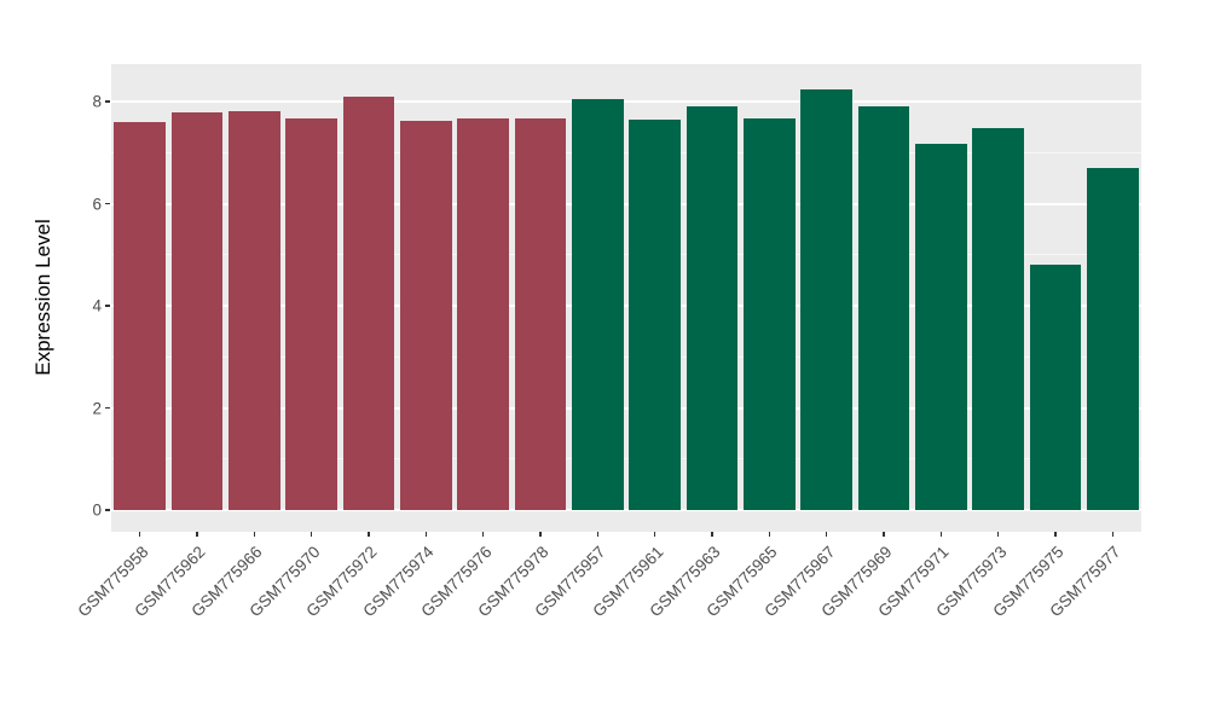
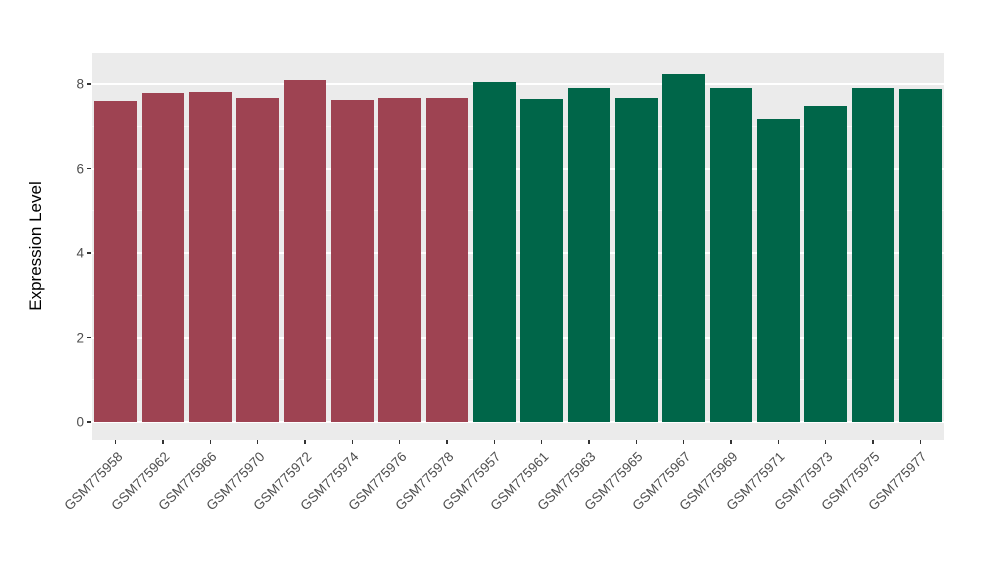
GSM775975: 4.8 -> 7.9
GSM775977: 6.7 -> 7.9
